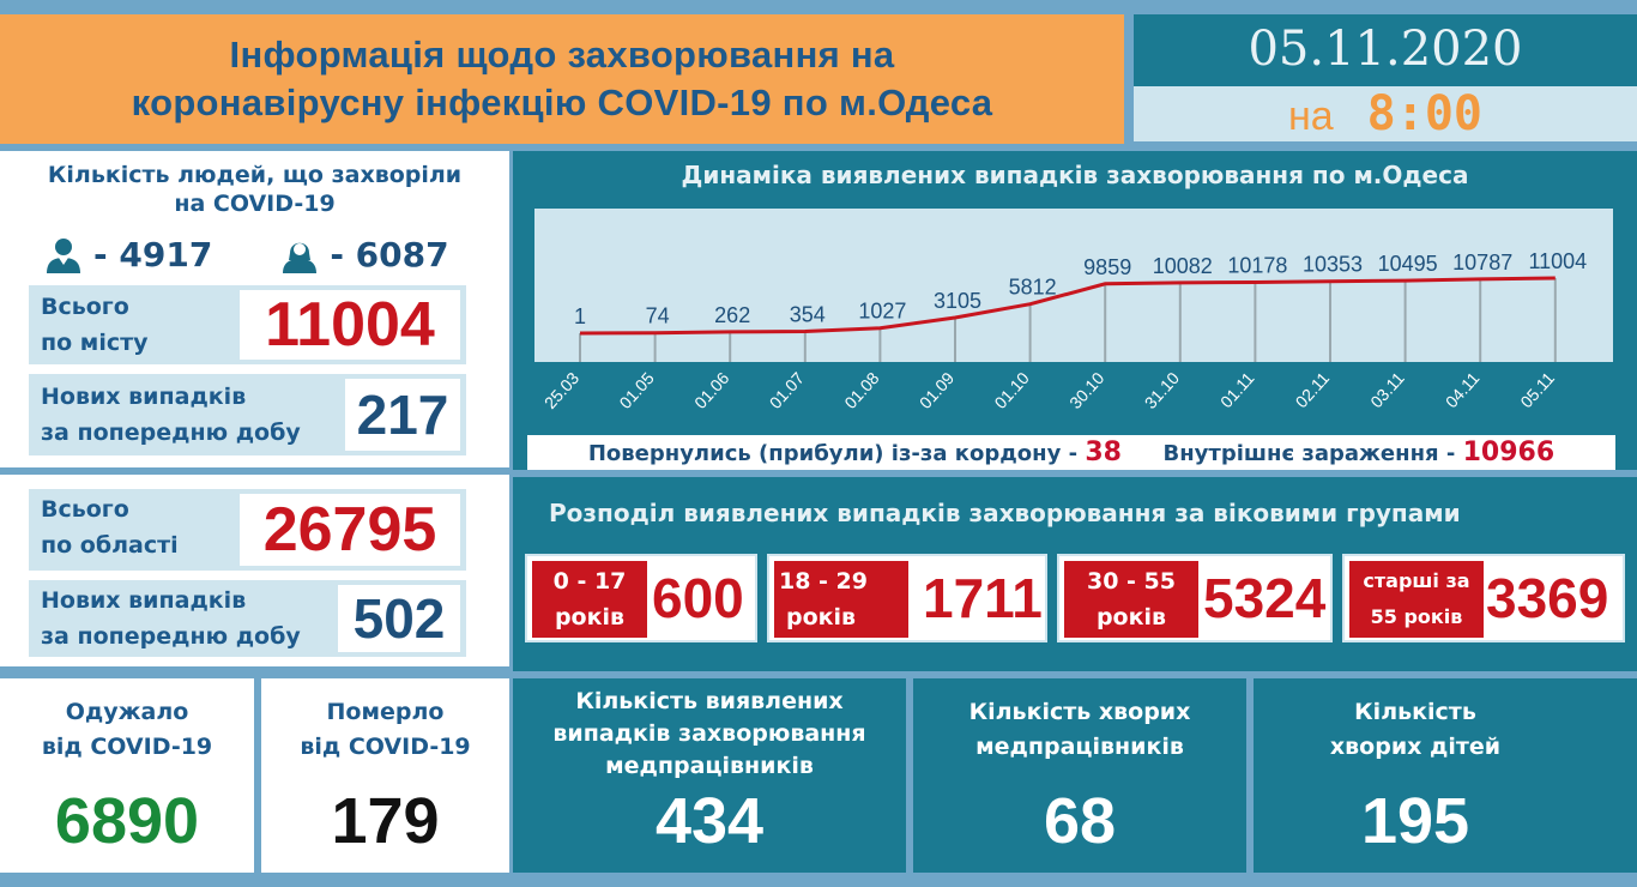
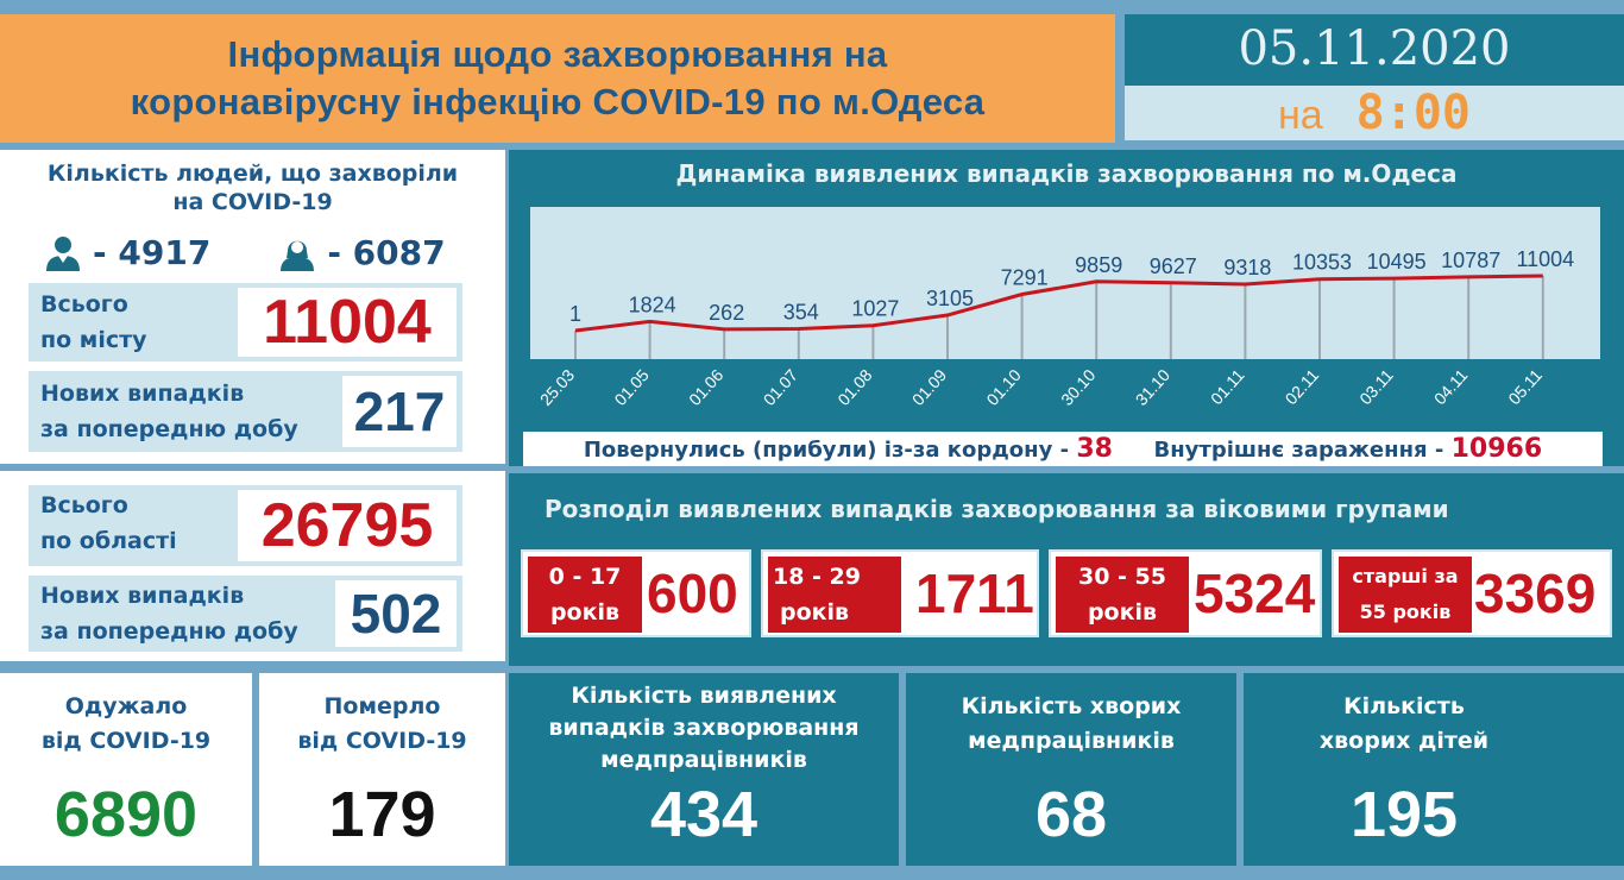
01.05: 74 -> 1824
01.10: 5812 -> 7291
31.10: 10082 -> 9627
01.11: 10178 -> 9318
